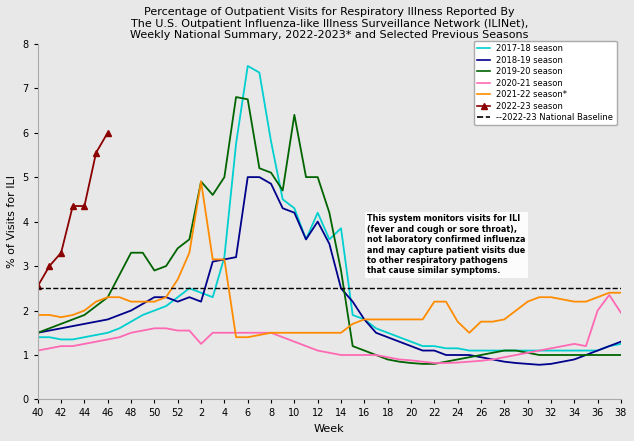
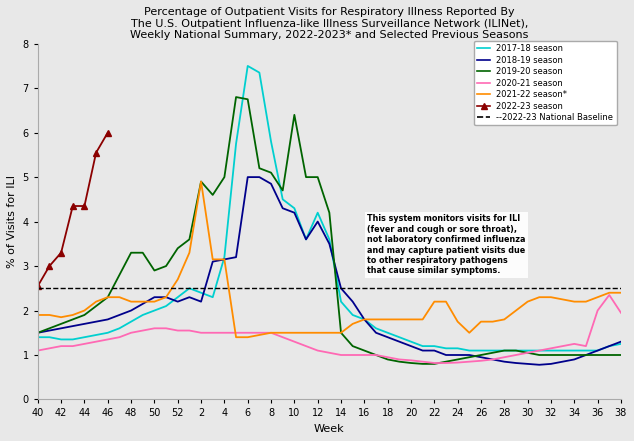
2020-21 season/2: 1.25 -> 1.50
2017-18 season/14: 3.85 -> 2.20
2019-20 season/14: 2.90 -> 1.50
